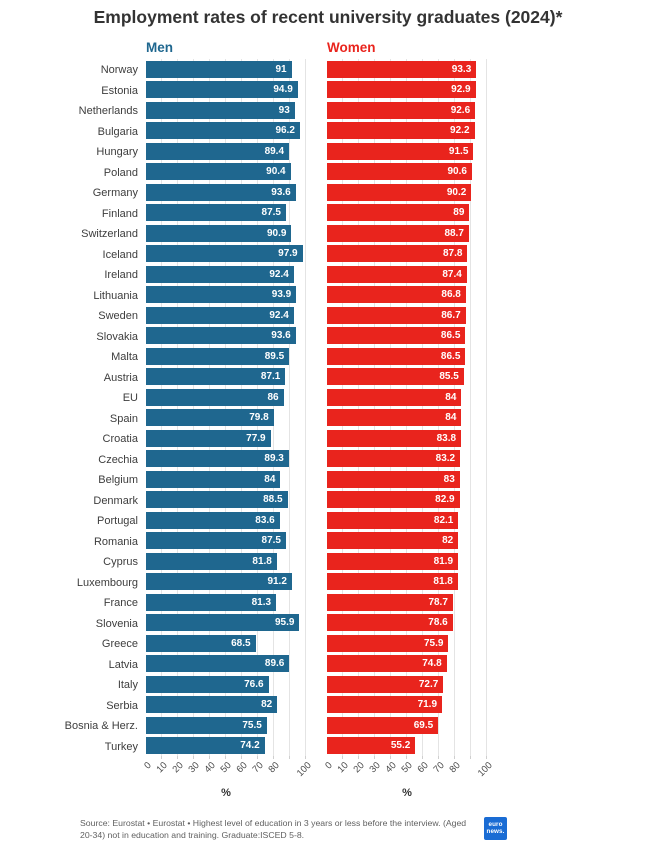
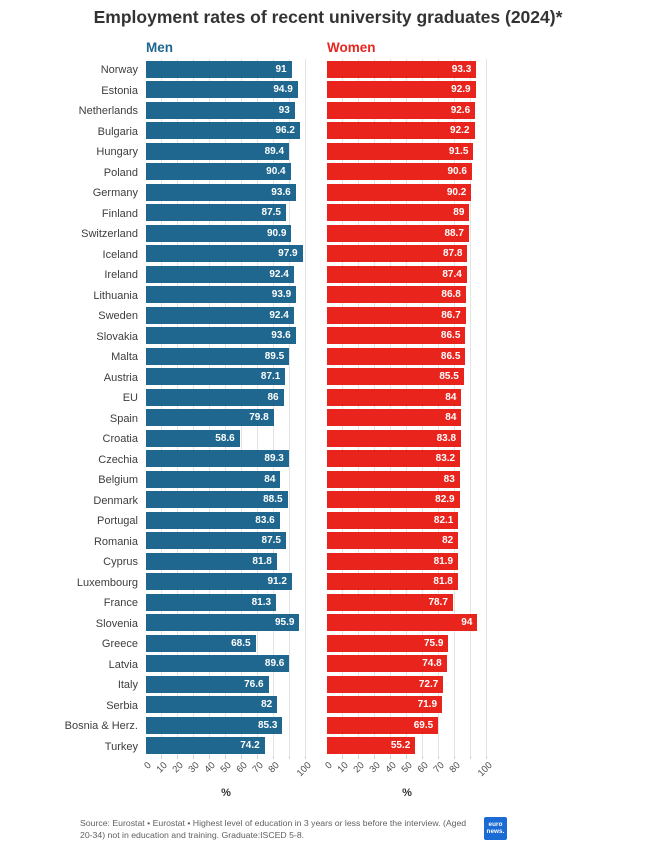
Men/Croatia: 77.9 -> 58.6
Women/Slovenia: 78.6 -> 94
Men/Bosnia & Herz.: 75.5 -> 85.3
